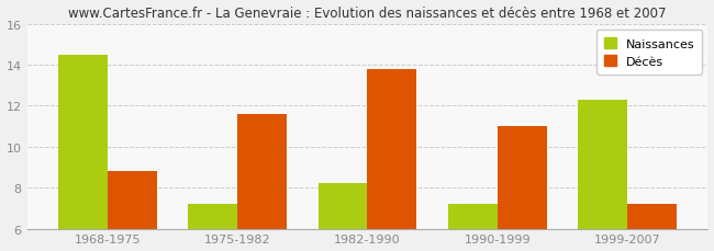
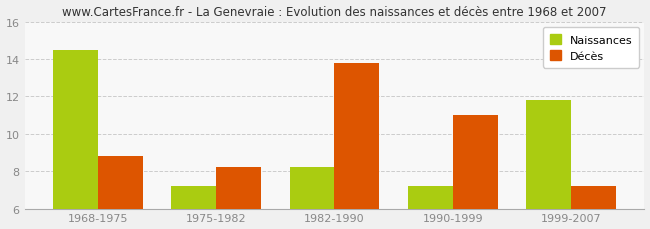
Décès/1975-1982: 11.6 -> 8.2
Naissances/1999-2007: 12.3 -> 11.8
